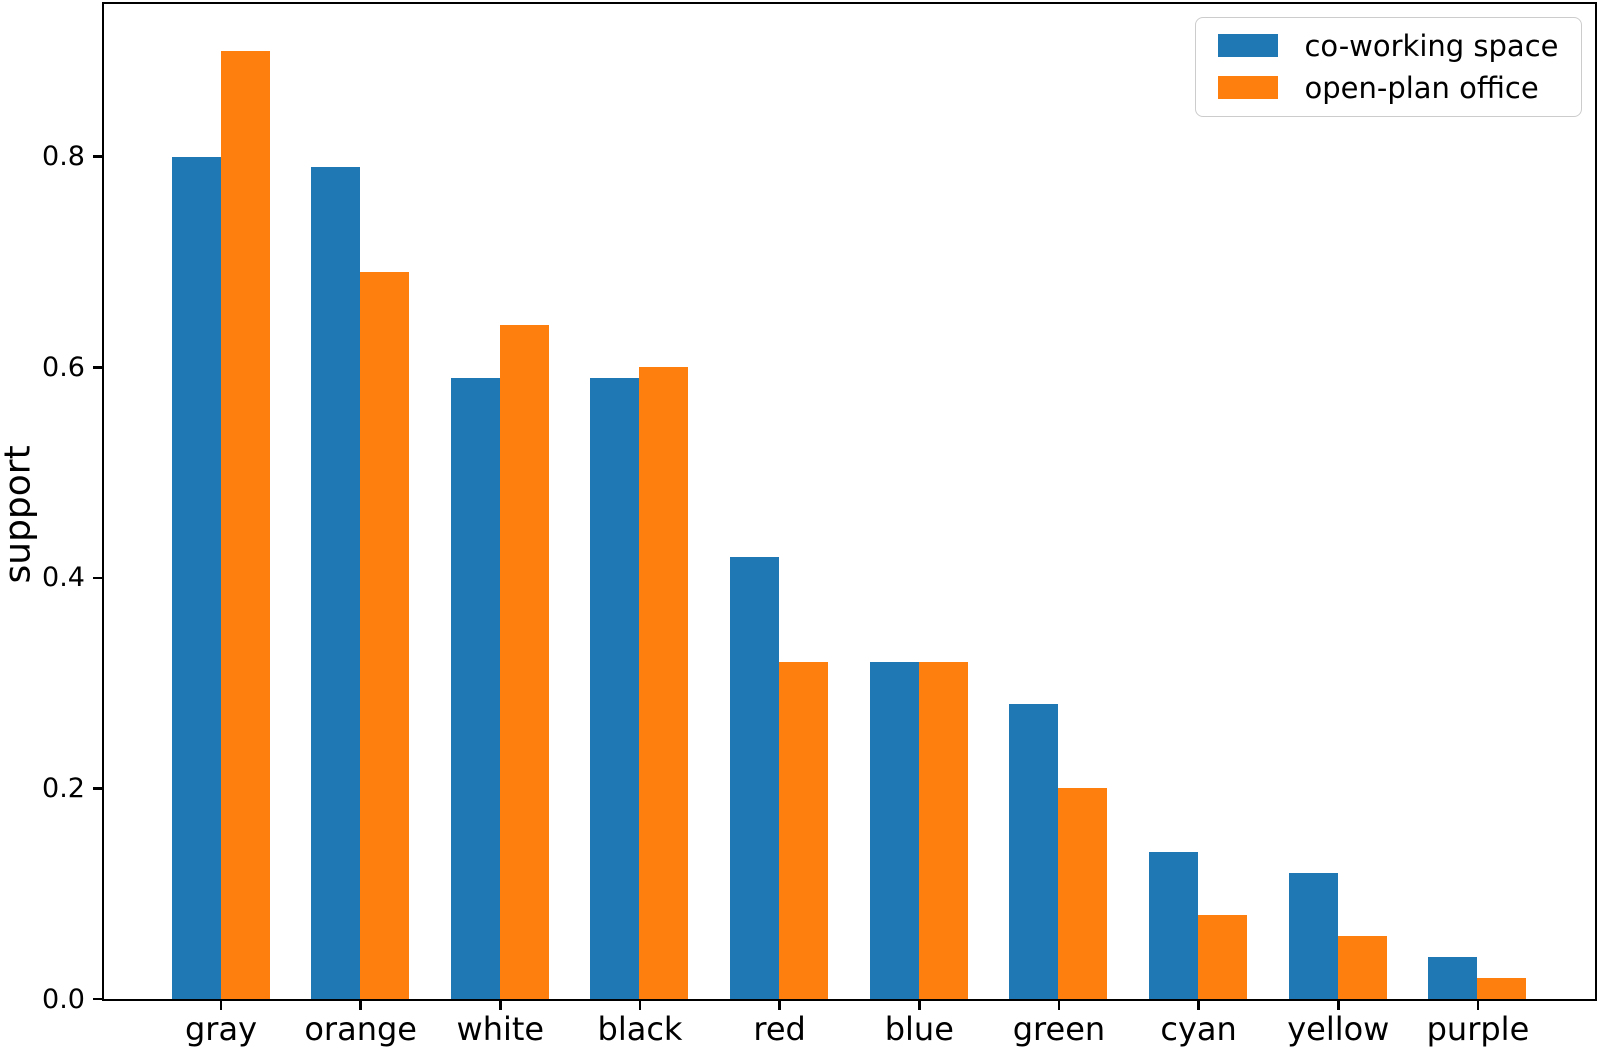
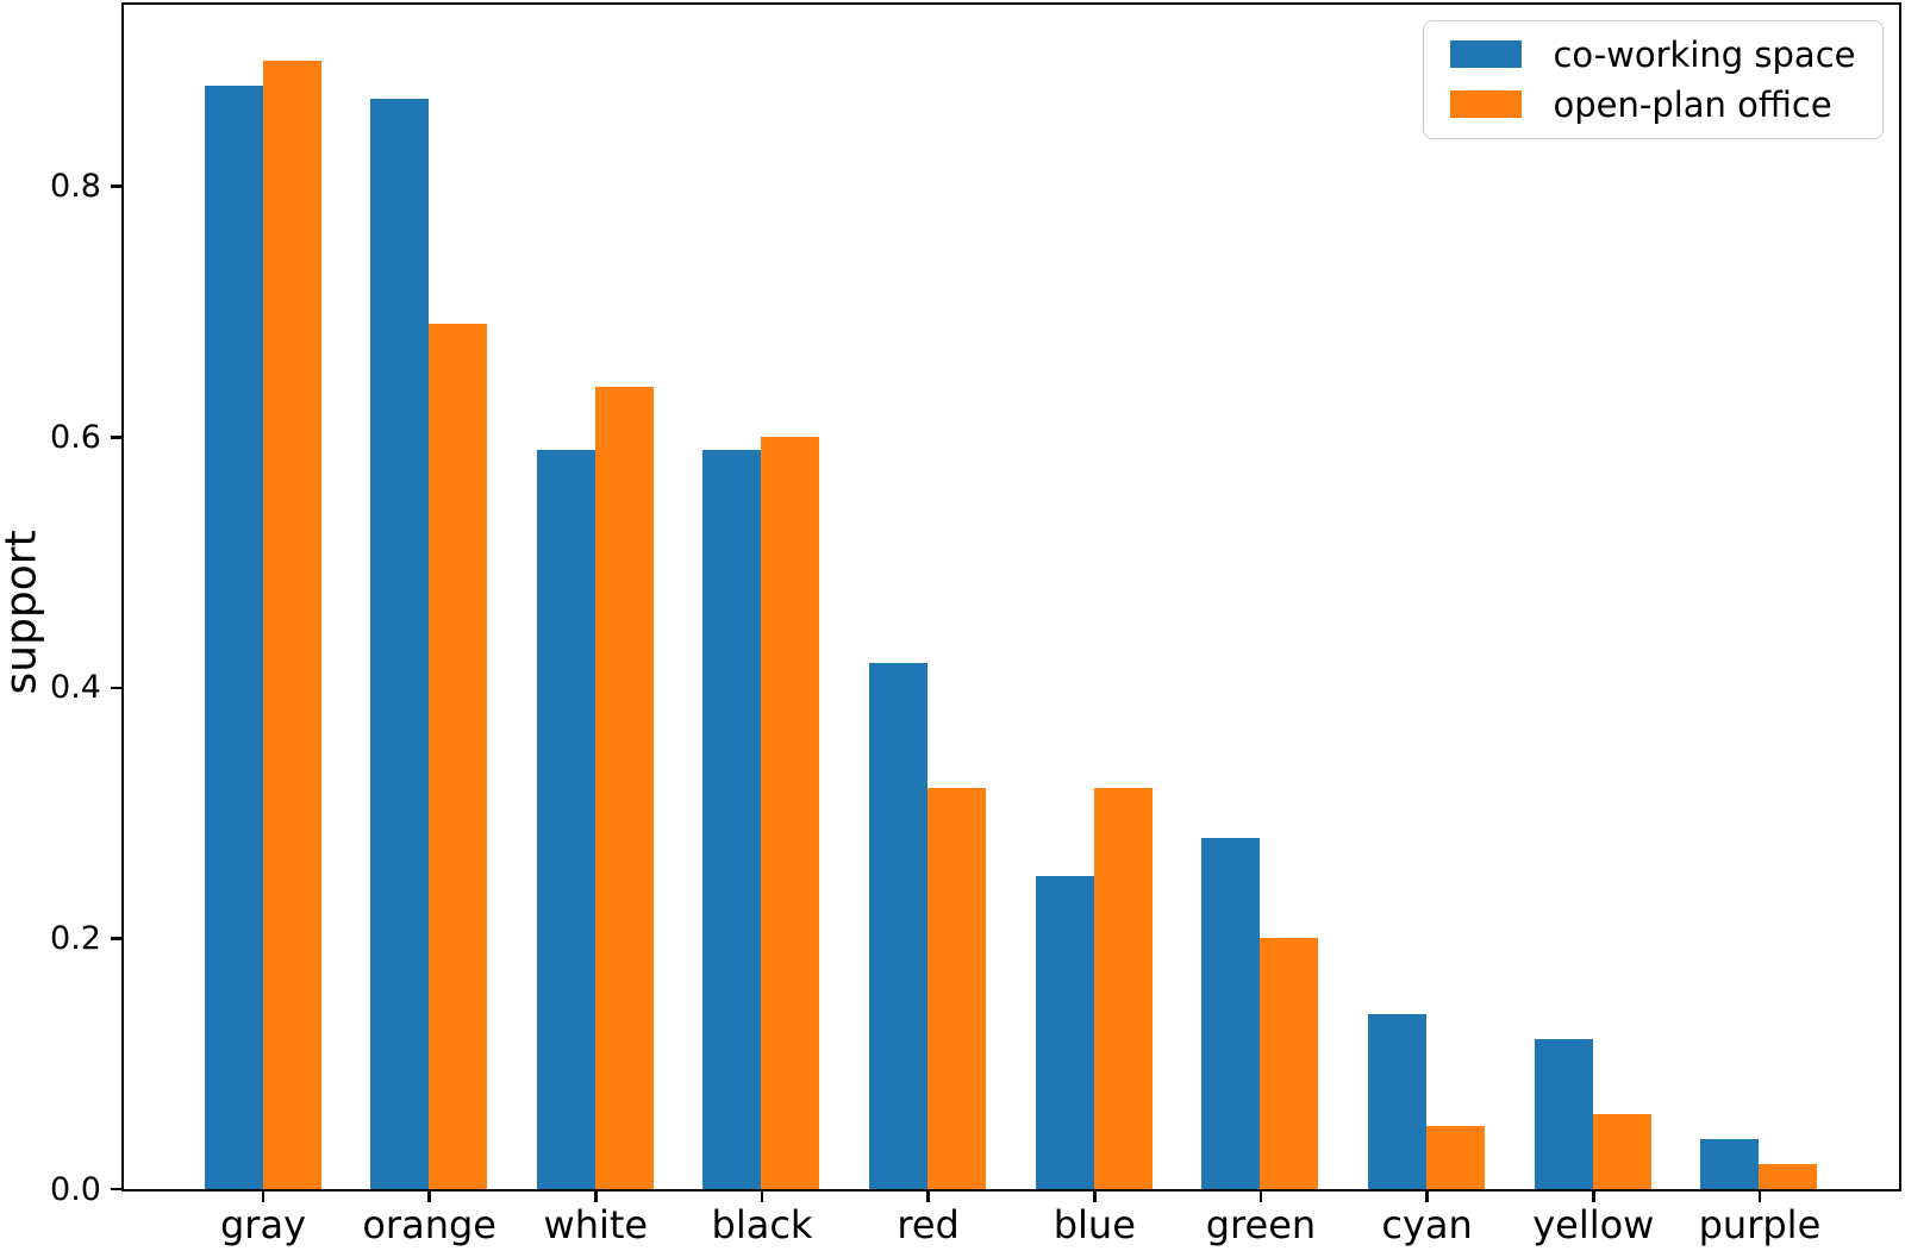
co-working space/gray: 0.80 -> 0.88
co-working space/orange: 0.79 -> 0.87
co-working space/blue: 0.32 -> 0.25
open-plan office/cyan: 0.08 -> 0.05
